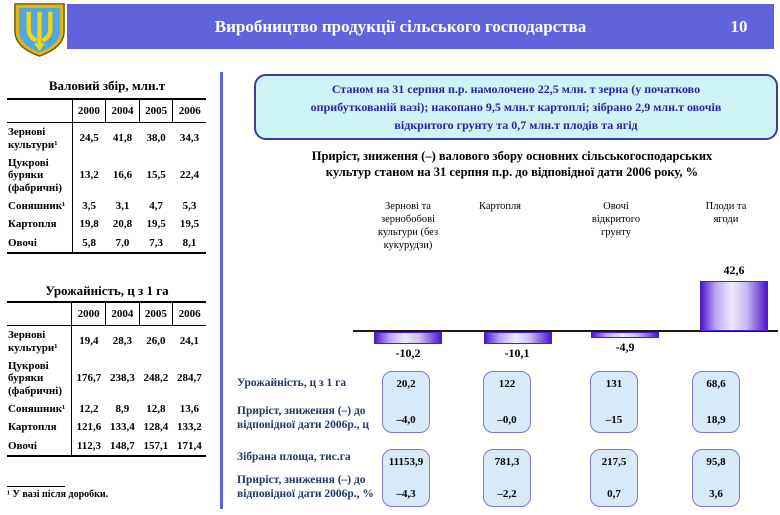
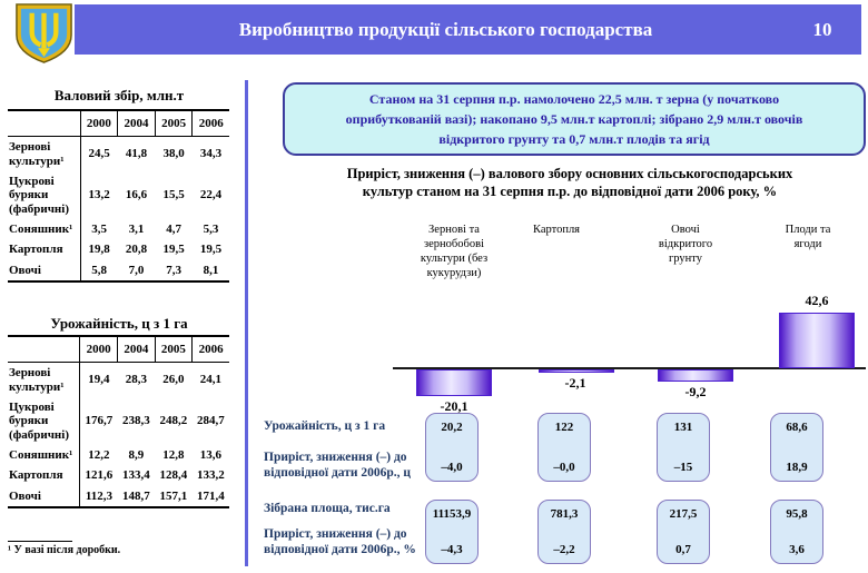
Зернові та зернобобові культури (без кукурудзи): -10,2 -> -20,1
Картопля: -10,1 -> -2,1
Овочі відкритого грунту: -4,9 -> -9,2
